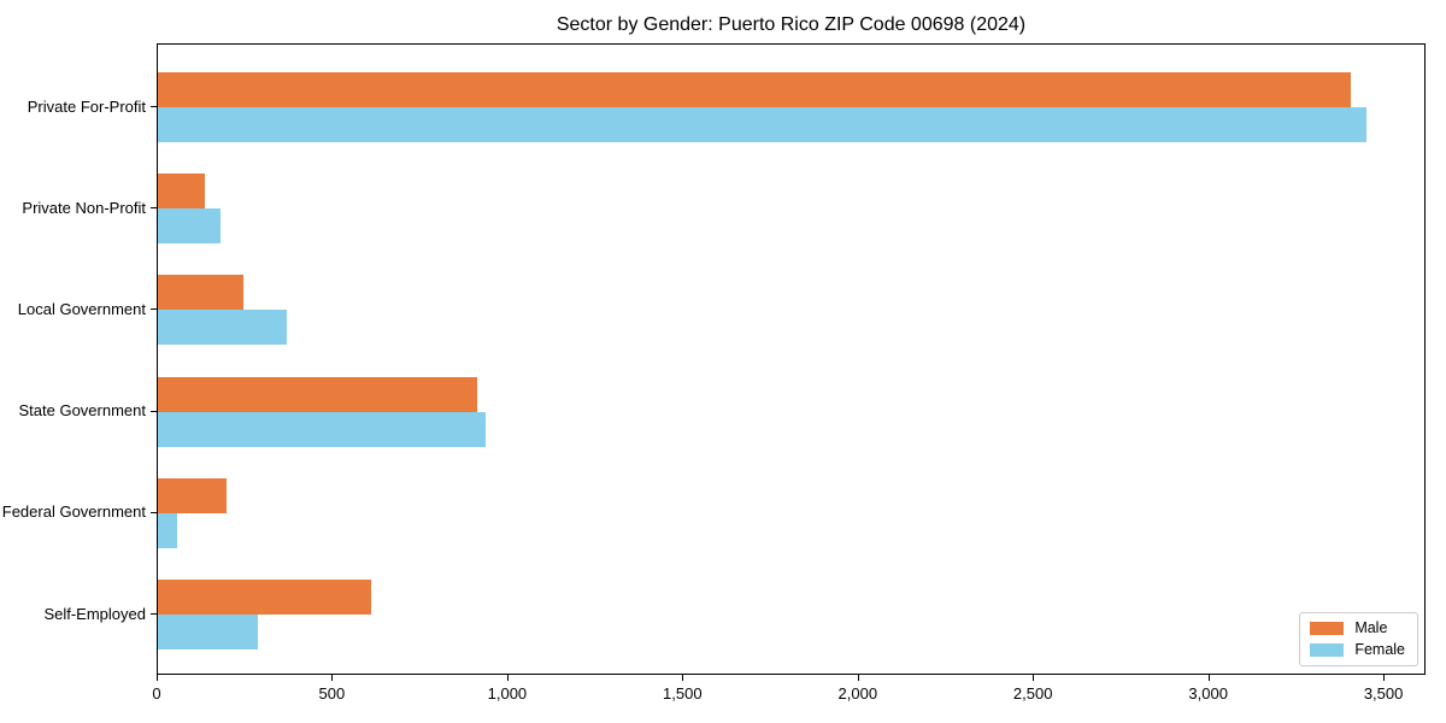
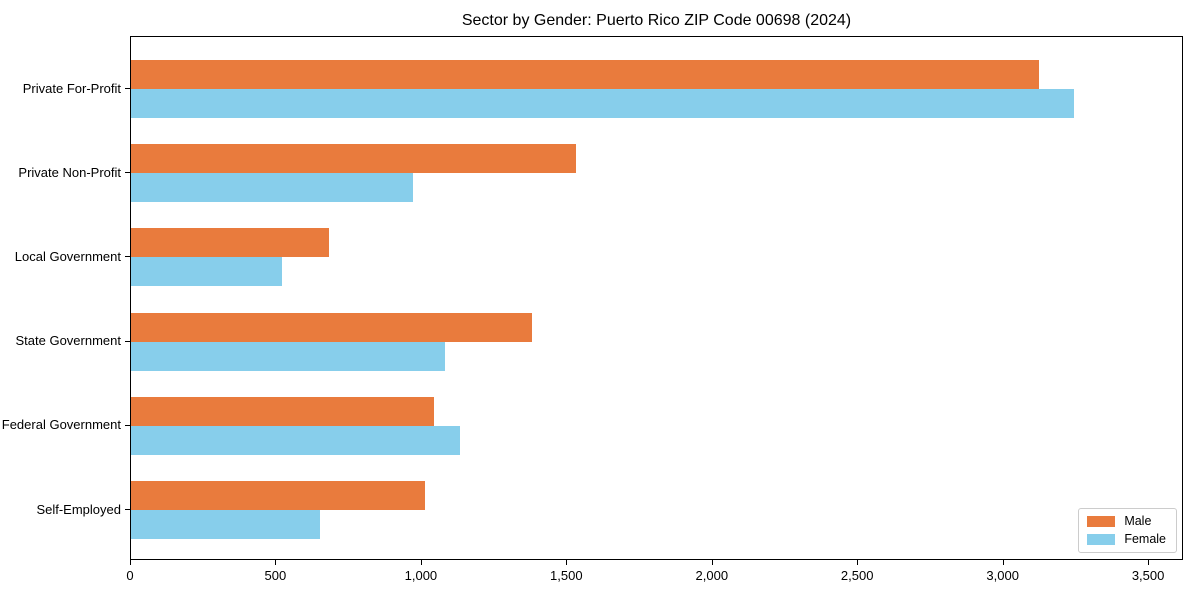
Male/Private For-Profit: 3400 -> 3120
Female/Private For-Profit: 3450 -> 3240
Male/Private Non-Profit: 130 -> 1530
Female/Private Non-Profit: 180 -> 970
Male/Local Government: 240 -> 680
Female/Local Government: 370 -> 520
Male/State Government: 910 -> 1380
Female/State Government: 930 -> 1080
Male/Federal Government: 200 -> 1040
Female/Federal Government: 60 -> 1130
Male/Self-Employed: 610 -> 1010
Female/Self-Employed: 280 -> 650
